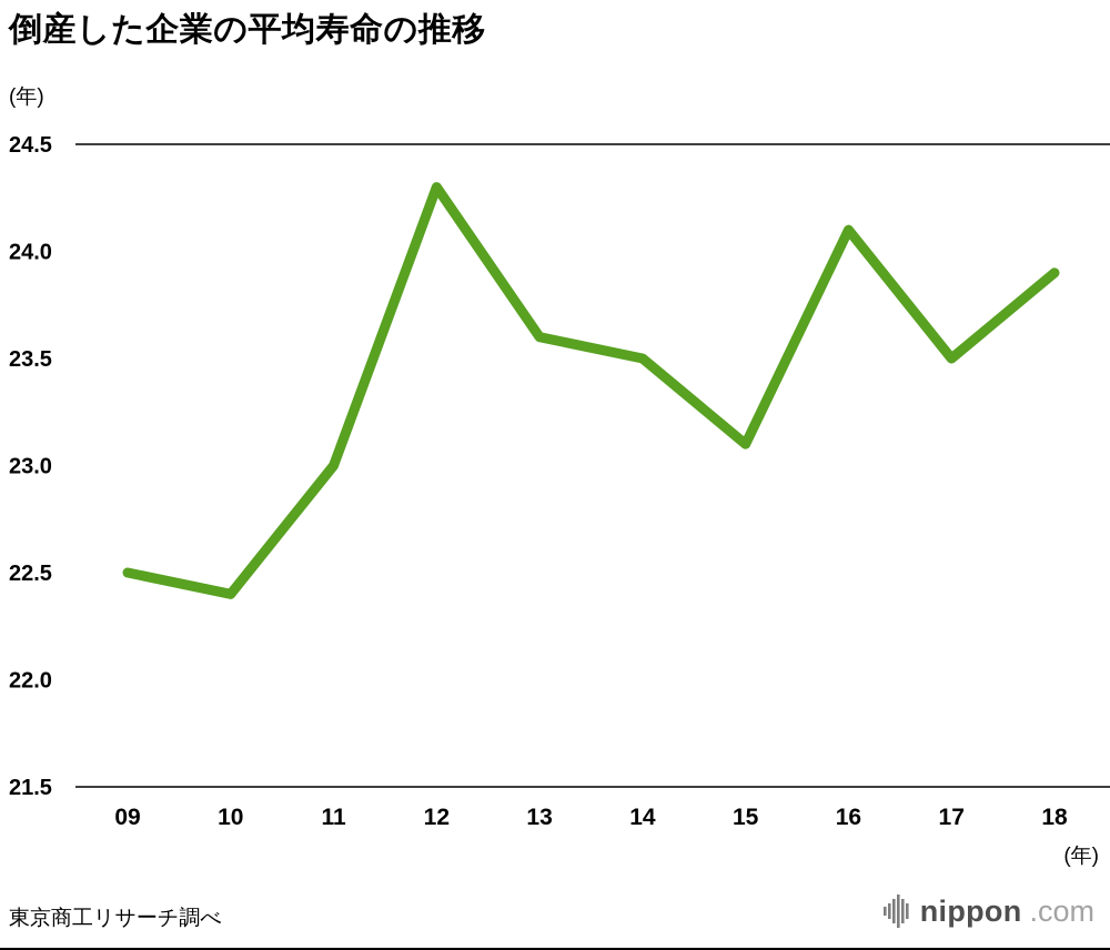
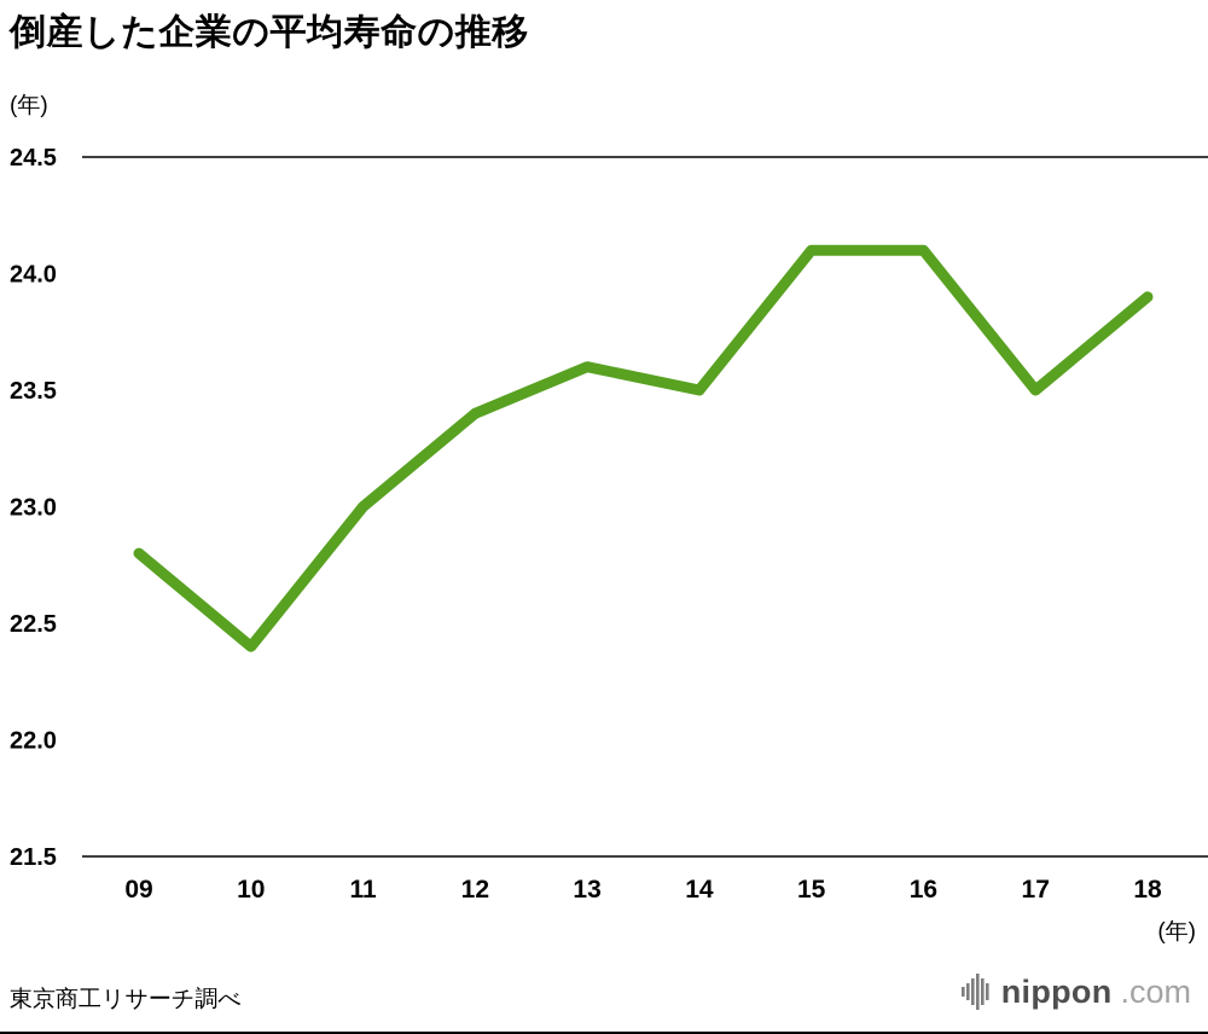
09: 22.5 -> 22.8
12: 24.3 -> 23.4
15: 23.1 -> 24.1
